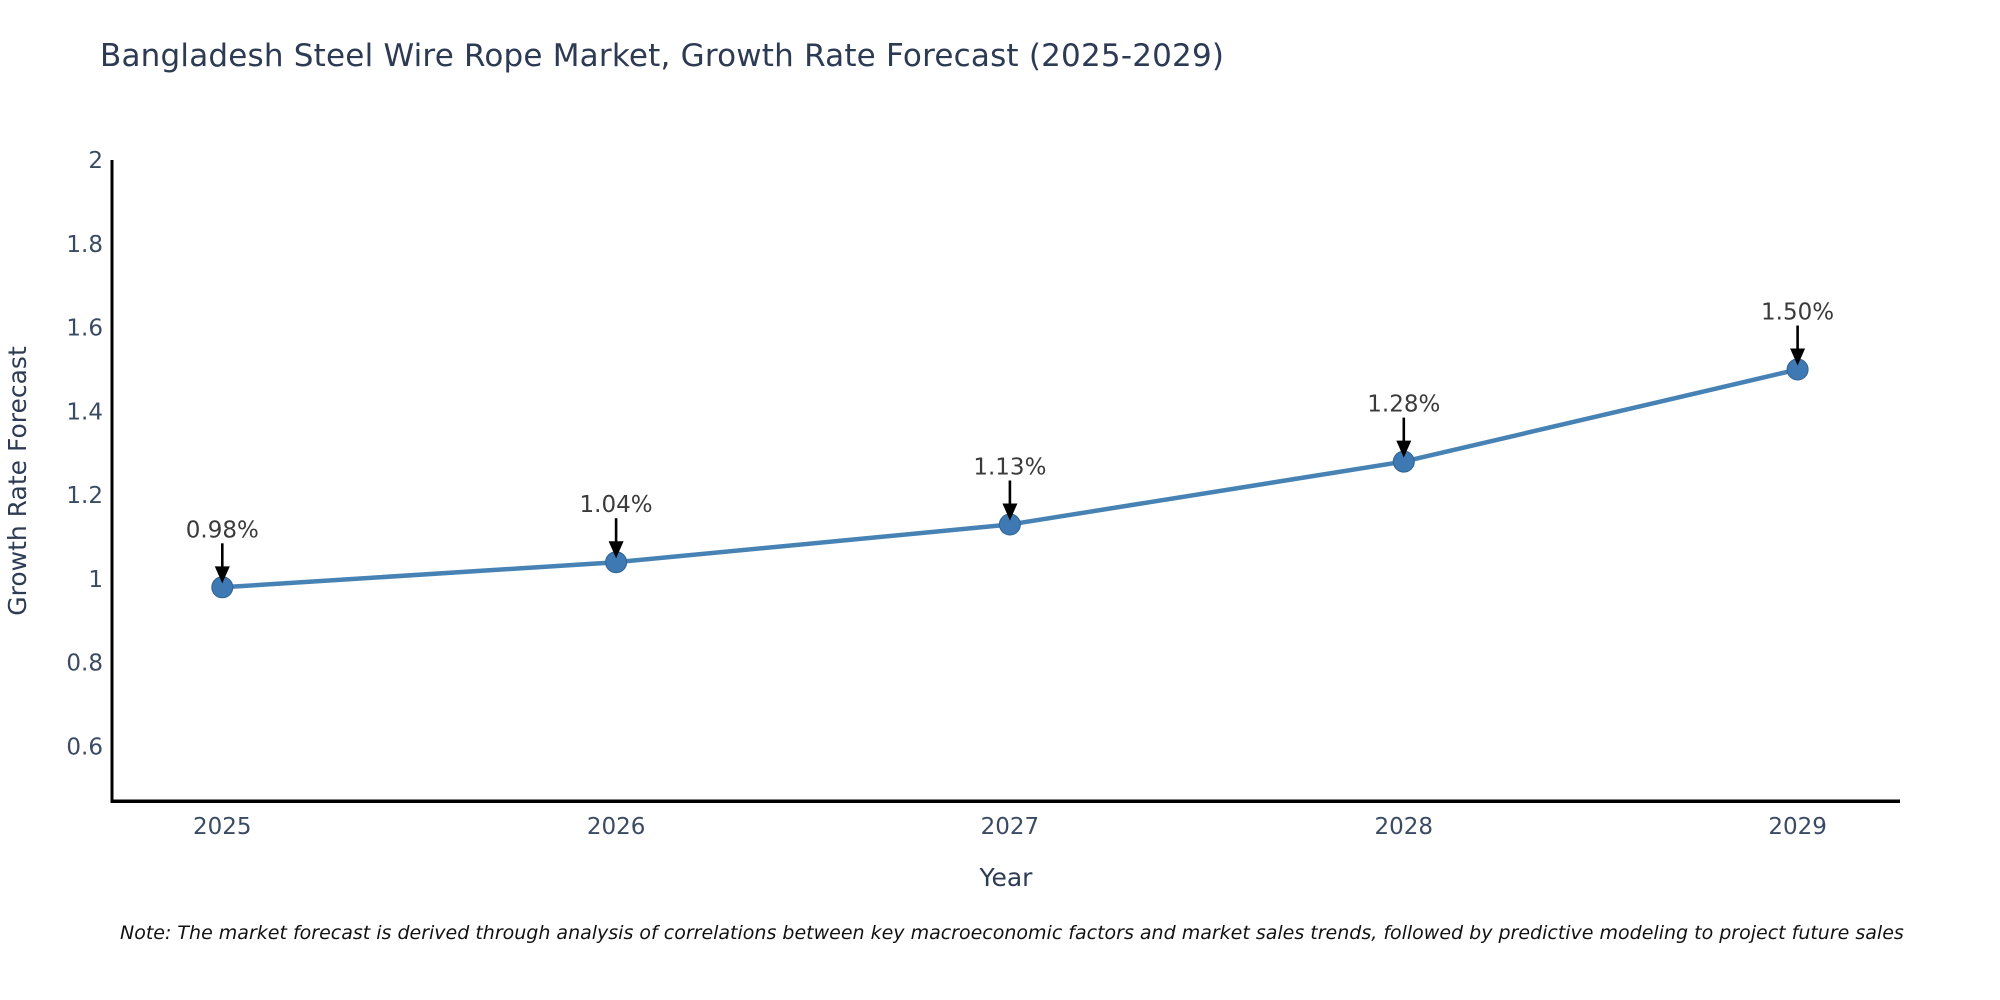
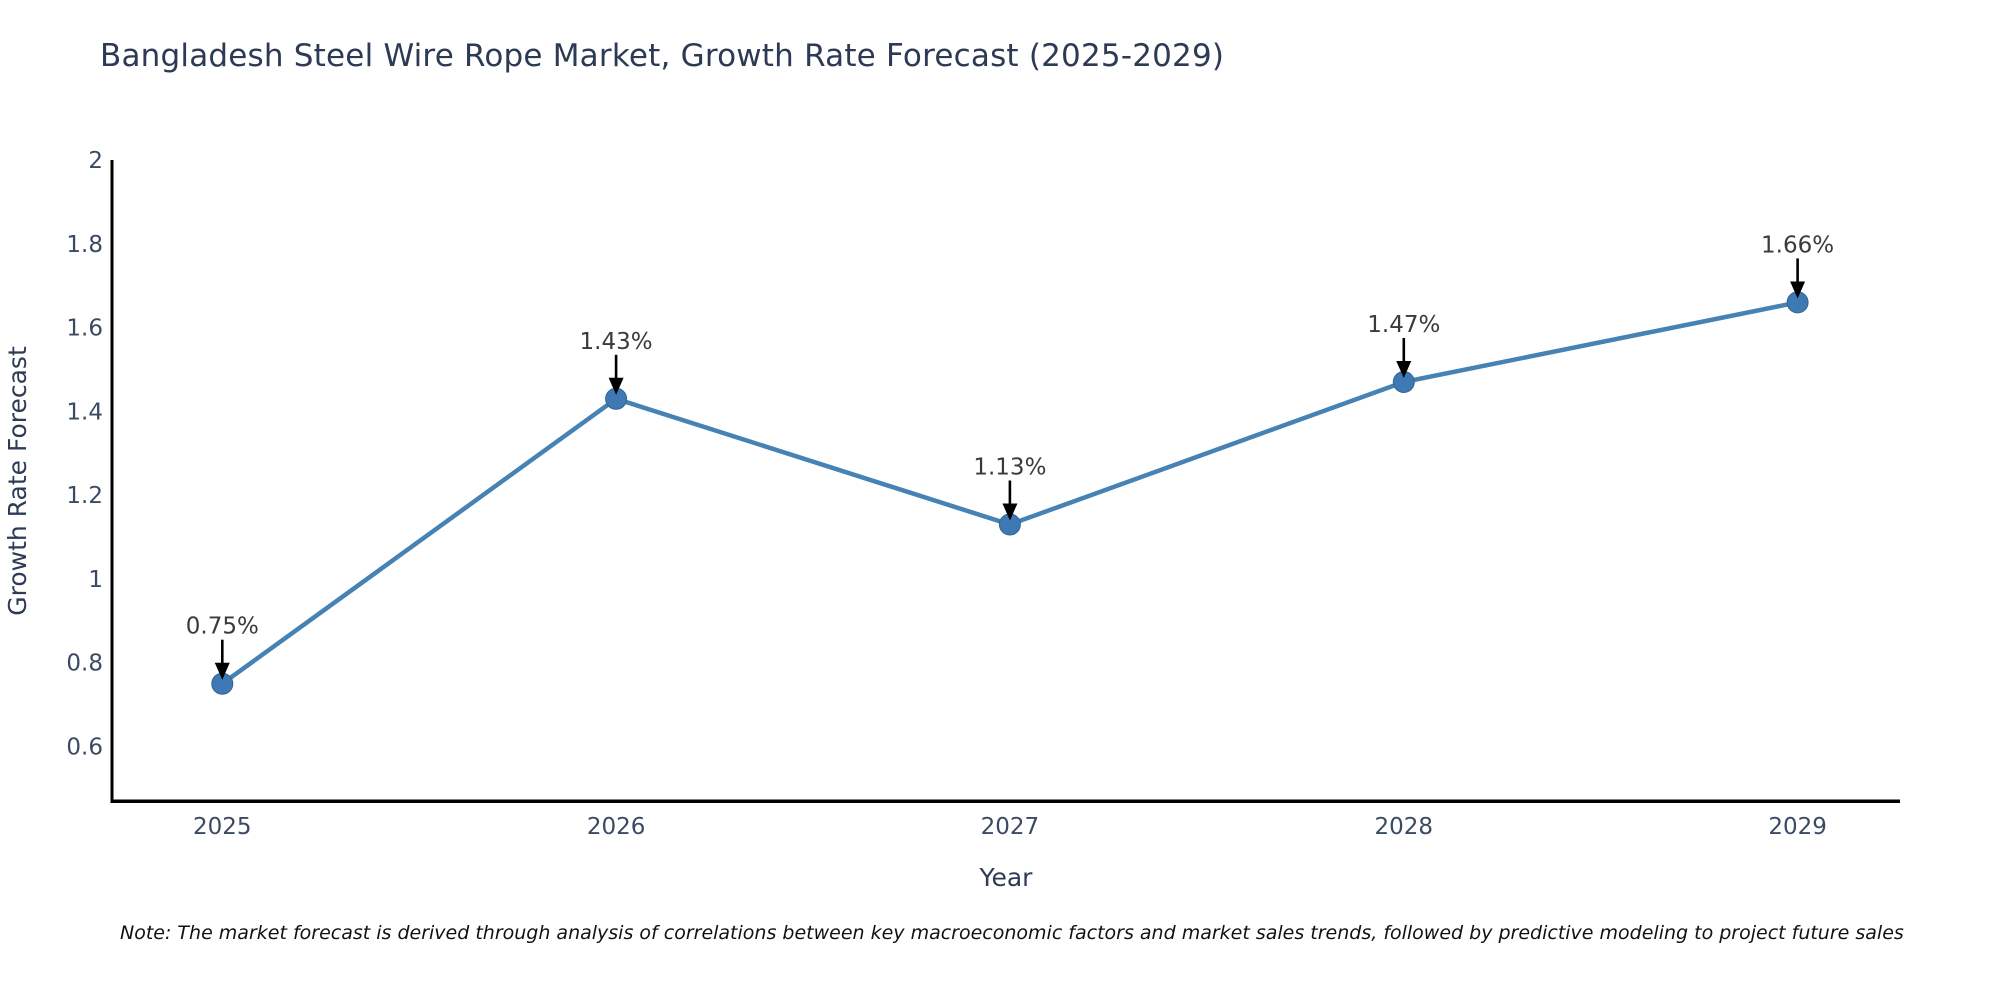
2025: 0.98% -> 0.75%
2026: 1.04% -> 1.43%
2028: 1.28% -> 1.47%
2029: 1.50% -> 1.66%
